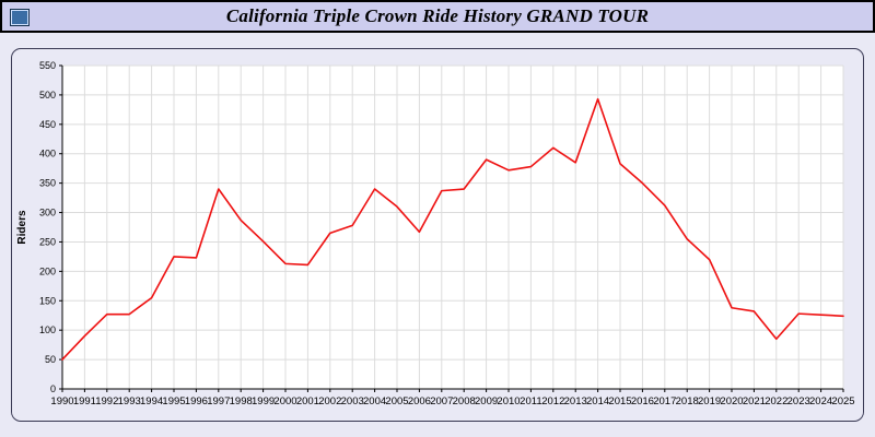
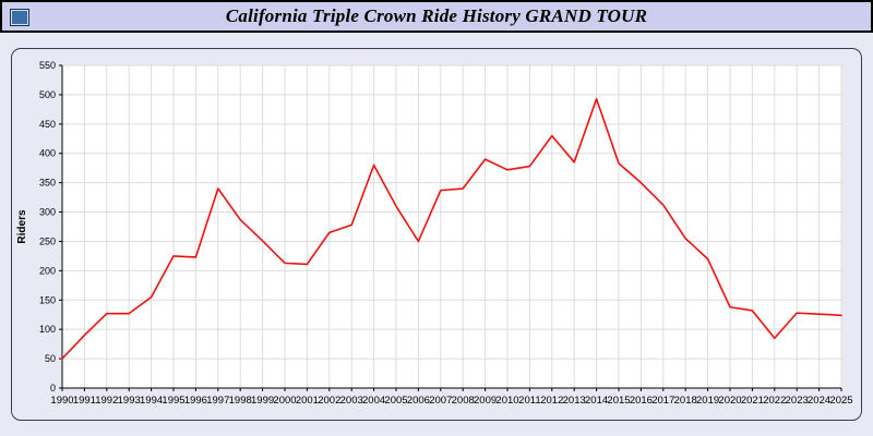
2004: 340 -> 380
2006: 270 -> 250
2012: 410 -> 430
